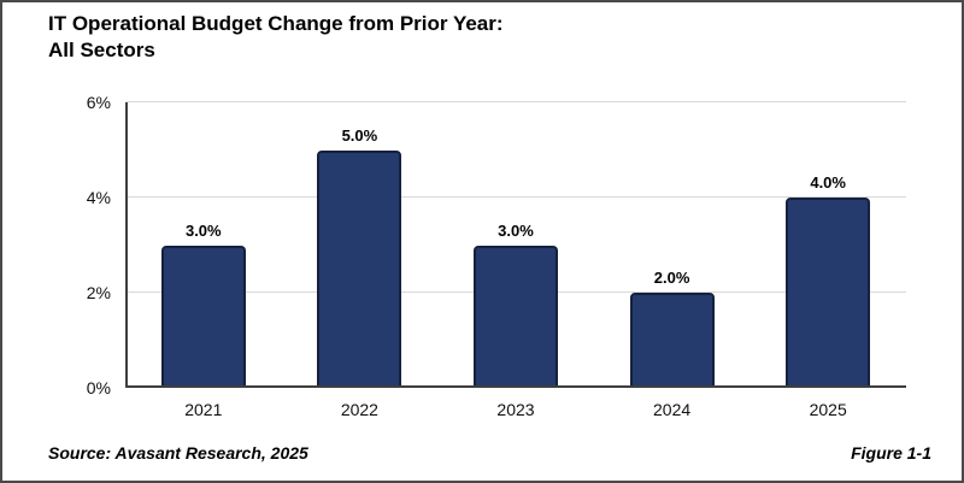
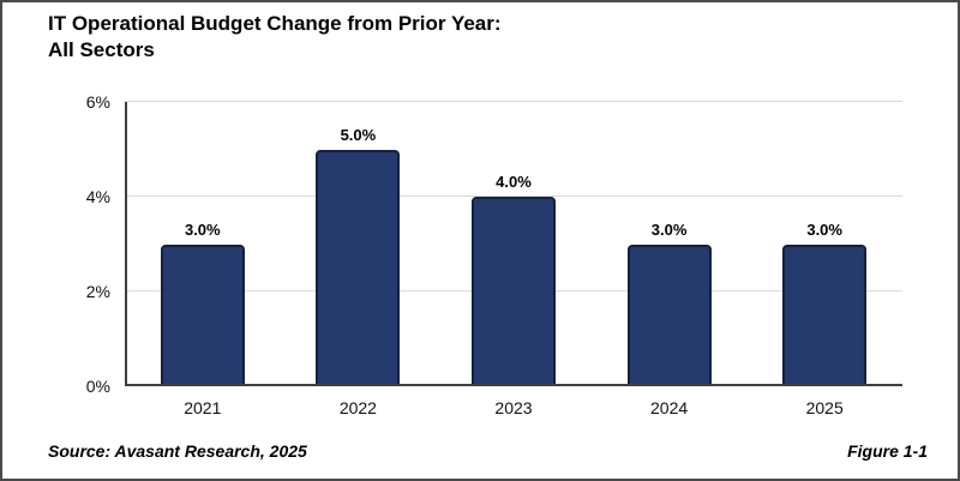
2023: 3.0% -> 4.0%
2024: 2.0% -> 3.0%
2025: 4.0% -> 3.0%
